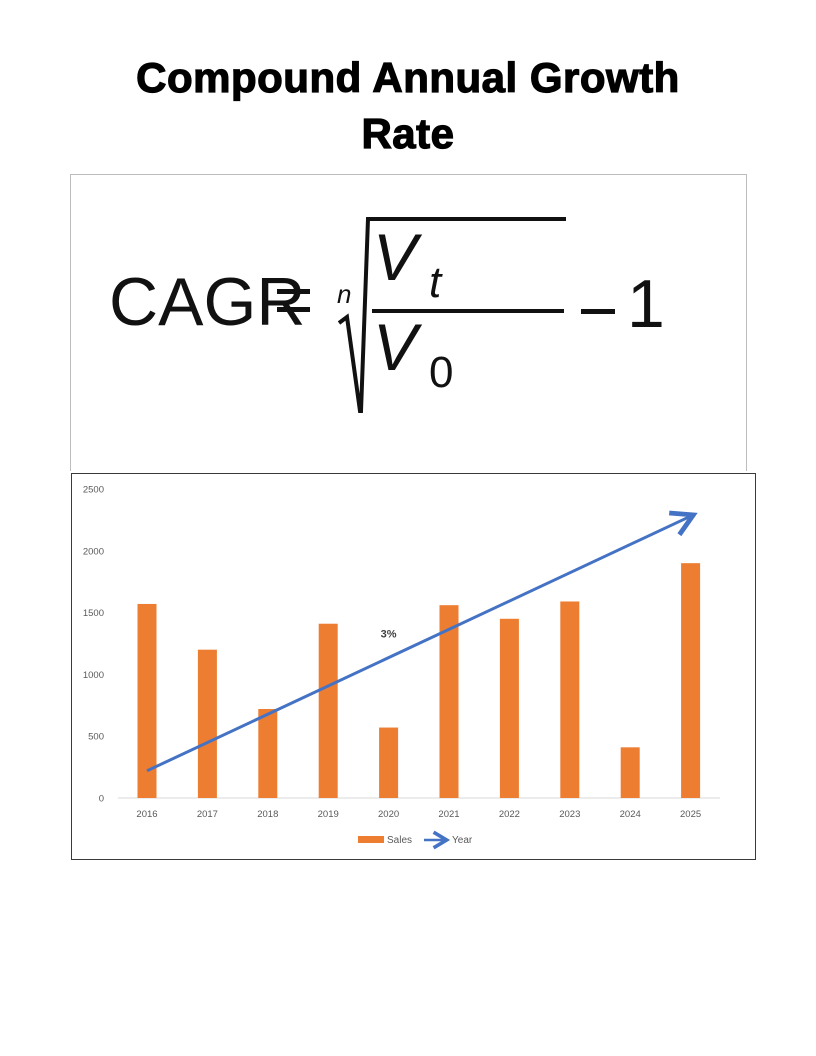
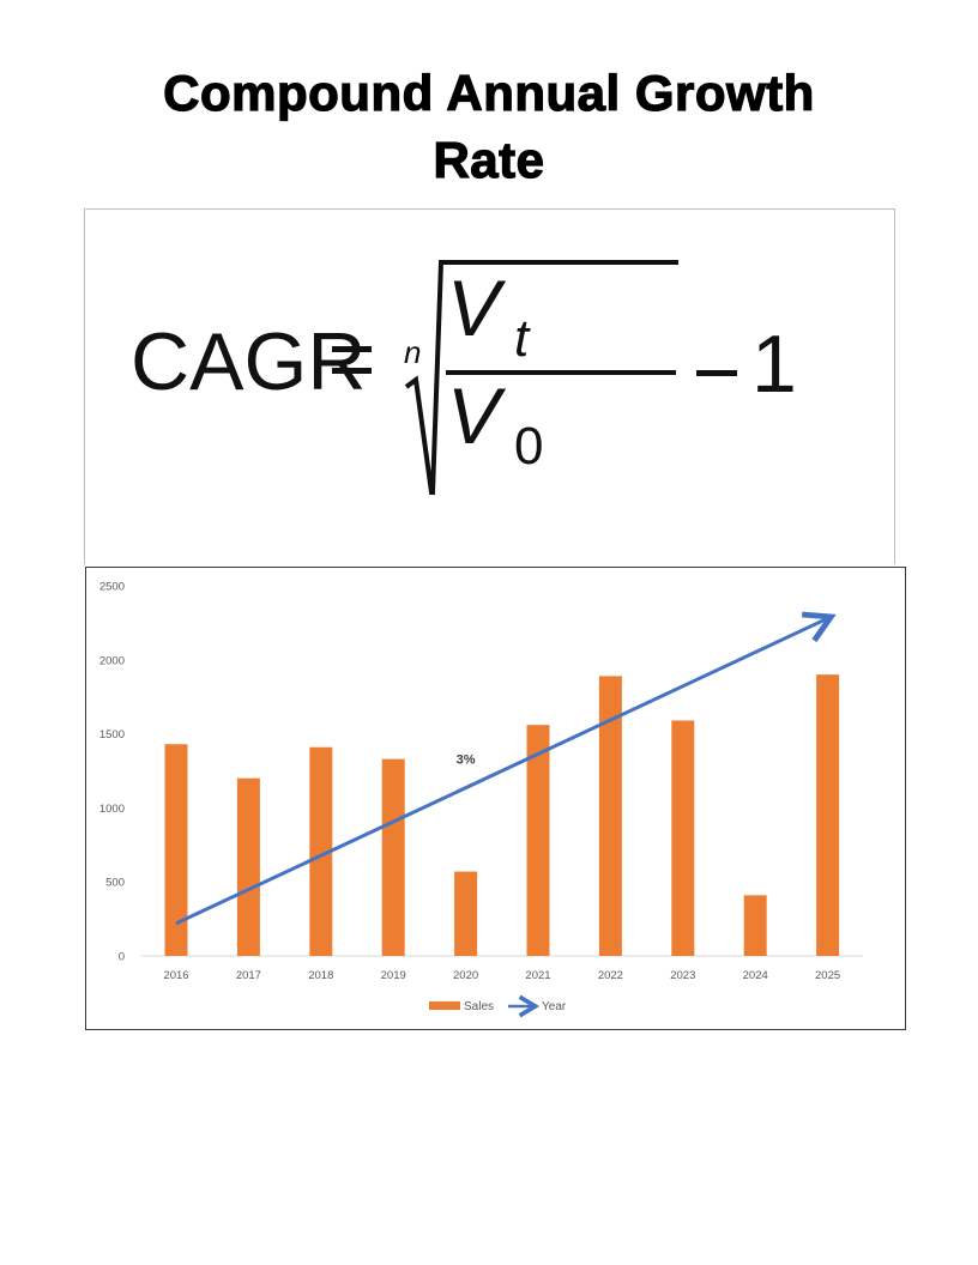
2016: 1570 -> 1430
2018: 720 -> 1410
2019: 1410 -> 1330
2022: 1450 -> 1890
